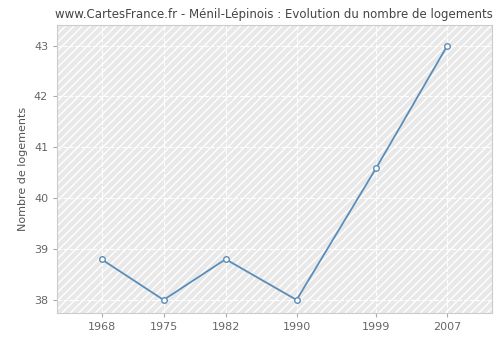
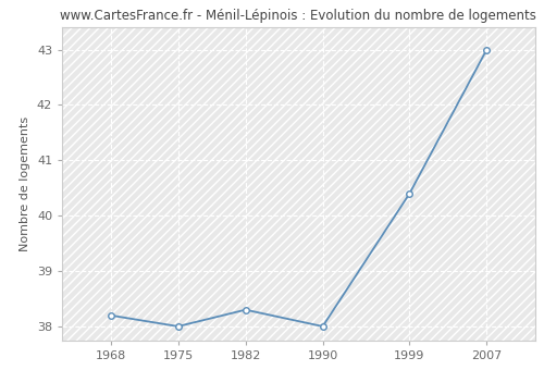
1968: 38.8 -> 38.2
1982: 38.8 -> 38.3
1999: 40.6 -> 40.4
